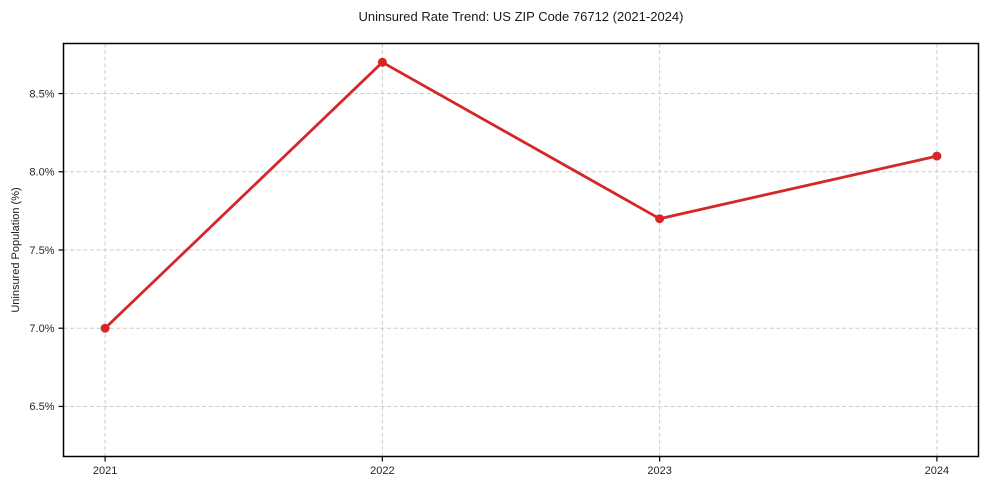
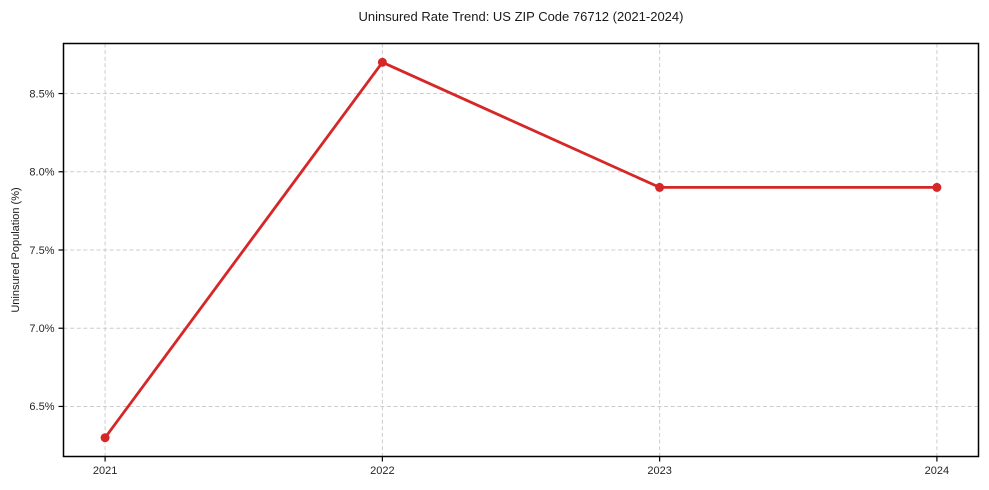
2021: 7.0% -> 6.3%
2023: 7.7% -> 7.9%
2024: 8.1% -> 7.9%
